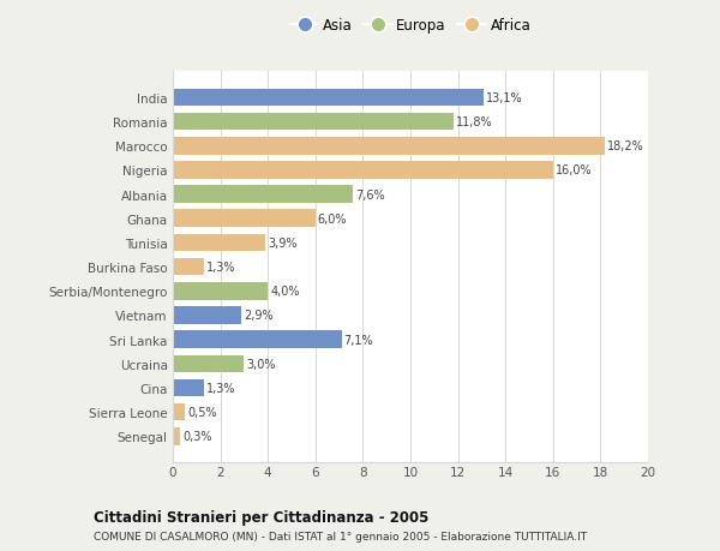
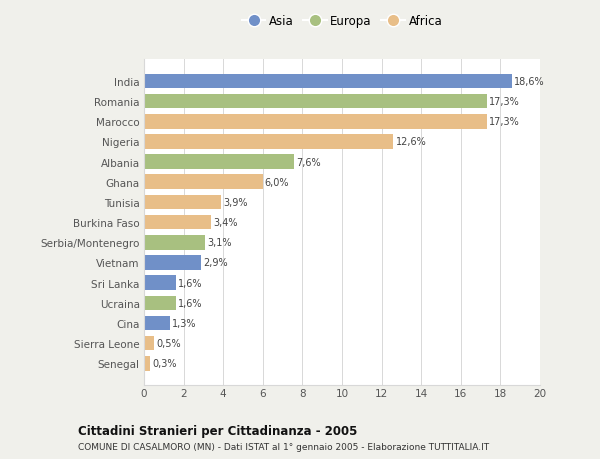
India: 13,1% -> 18,6%
Romania: 11,8% -> 17,3%
Marocco: 18,2% -> 17,3%
Nigeria: 16,0% -> 12,6%
Burkina Faso: 1,3% -> 3,4%
Serbia/Montenegro: 4,0% -> 3,1%
Sri Lanka: 7,1% -> 1,6%
Ucraina: 3,0% -> 1,6%
